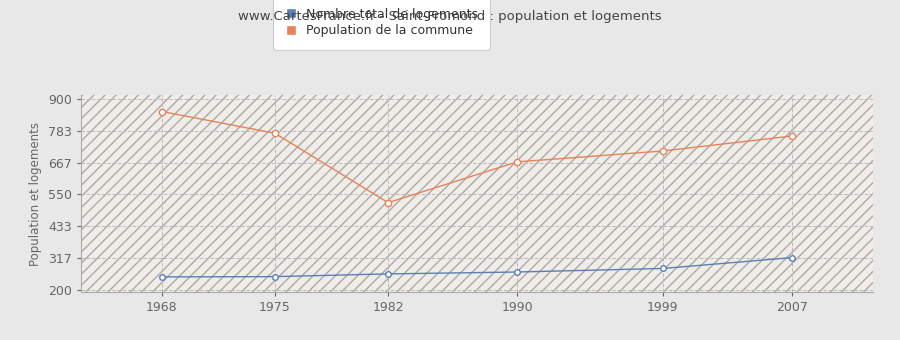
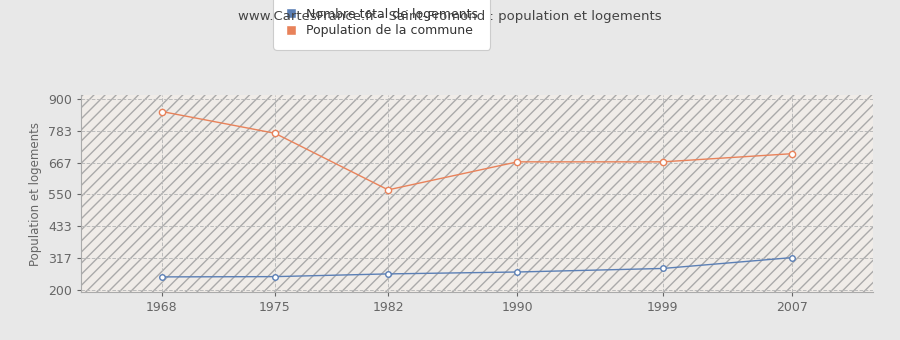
Population de la commune/1982: 520 -> 567
Population de la commune/1999: 710 -> 670
Population de la commune/2007: 765 -> 700
